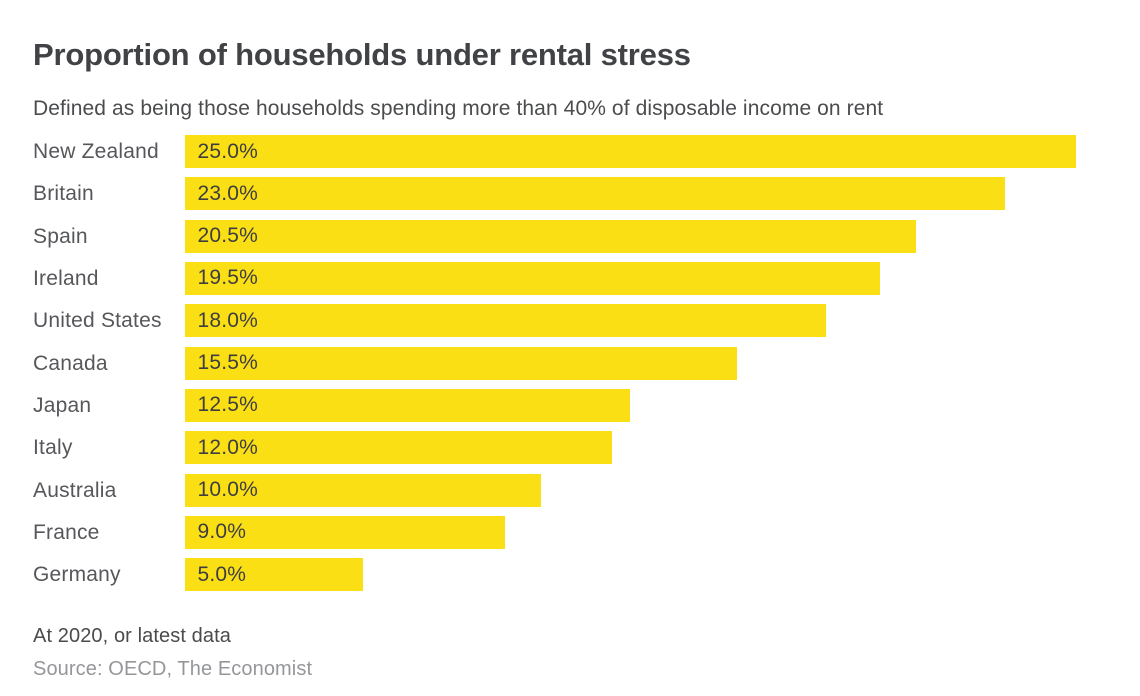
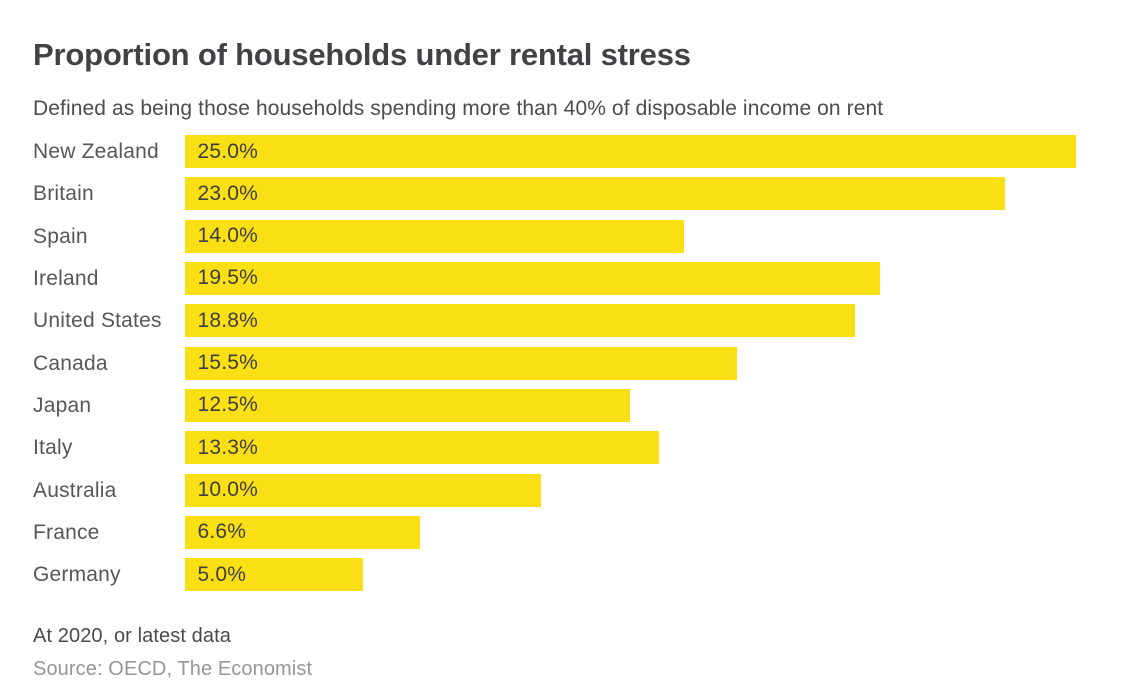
Spain: 20.5% -> 14.0%
United States: 18.0% -> 18.8%
Italy: 12.0% -> 13.3%
France: 9.0% -> 6.6%
